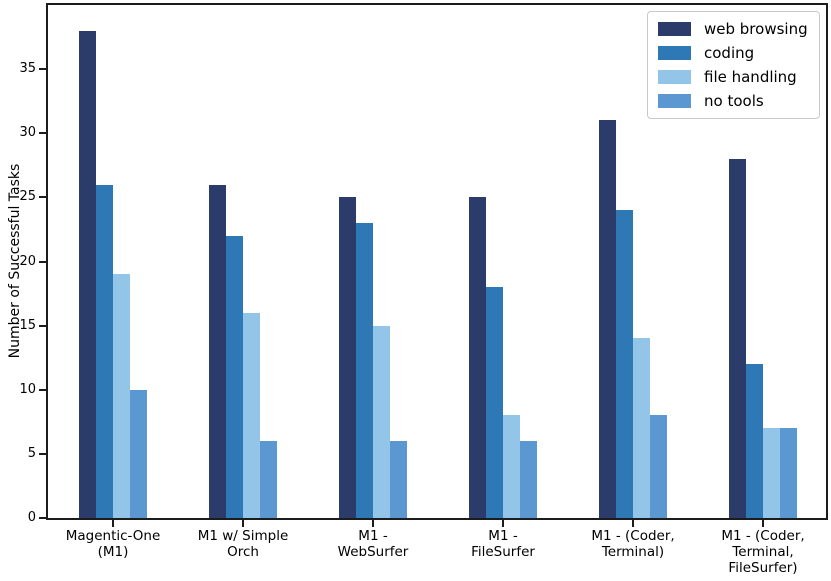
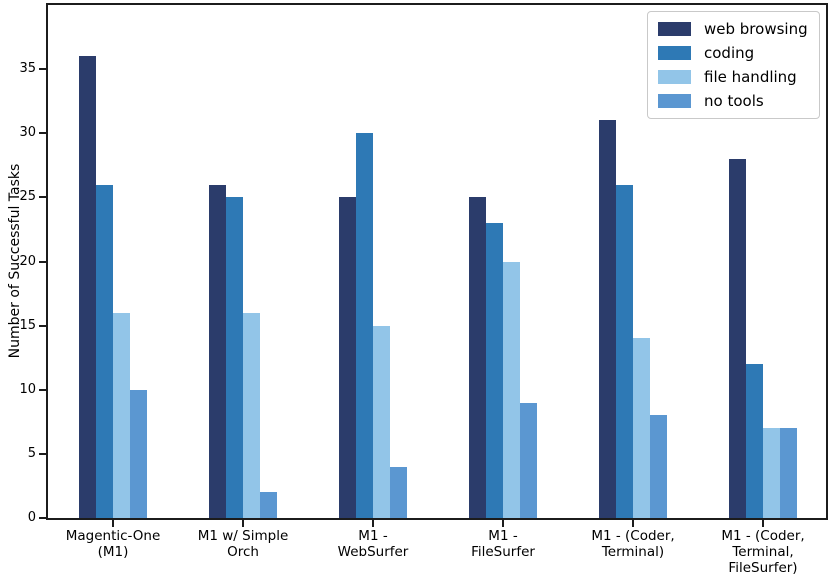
web browsing/Magentic-One (M1): 38 -> 36
file handling/Magentic-One (M1): 19 -> 16
coding/M1 w/ Simple Orch: 22 -> 25
no tools/M1 w/ Simple Orch: 6 -> 2
coding/M1 - WebSurfer: 23 -> 30
no tools/M1 - WebSurfer: 6 -> 4
coding/M1 - FileSurfer: 18 -> 23
file handling/M1 - FileSurfer: 8 -> 20
no tools/M1 - FileSurfer: 6 -> 9
coding/M1 - (Coder, Terminal): 24 -> 26
